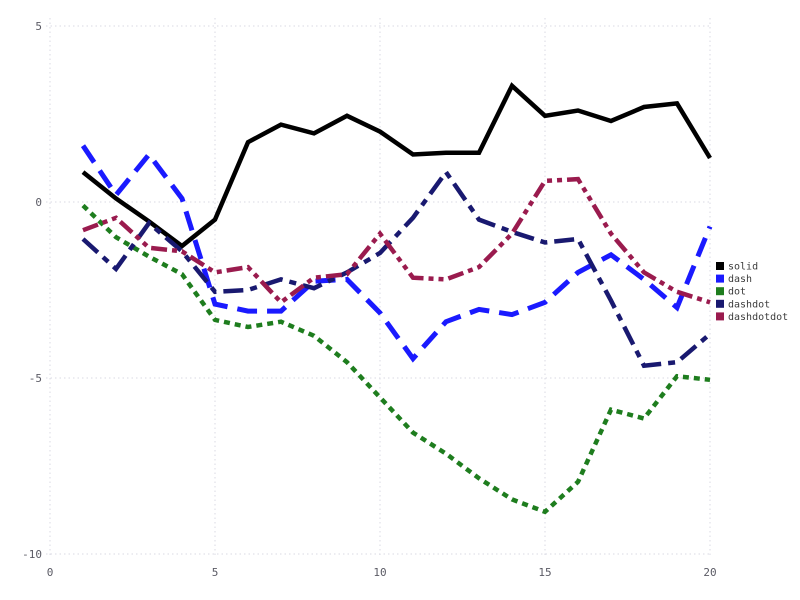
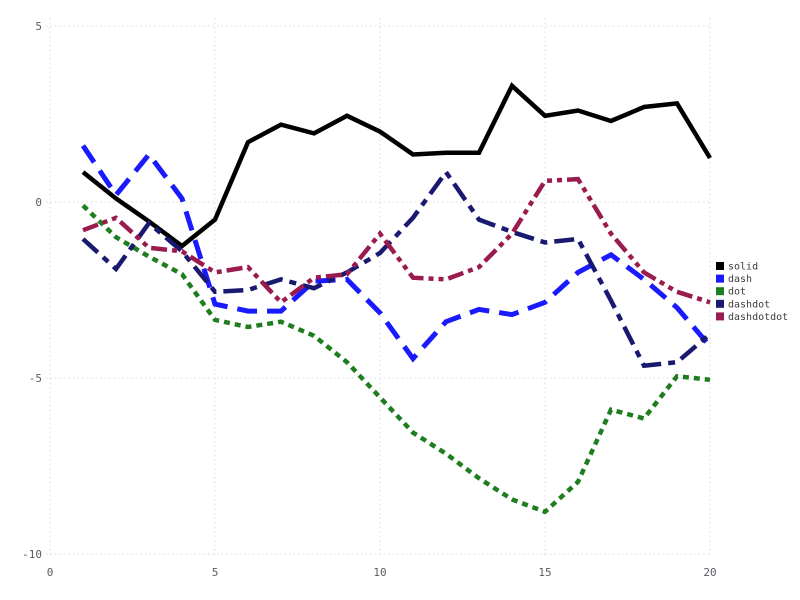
dash/20: -0.7 -> -4.1
